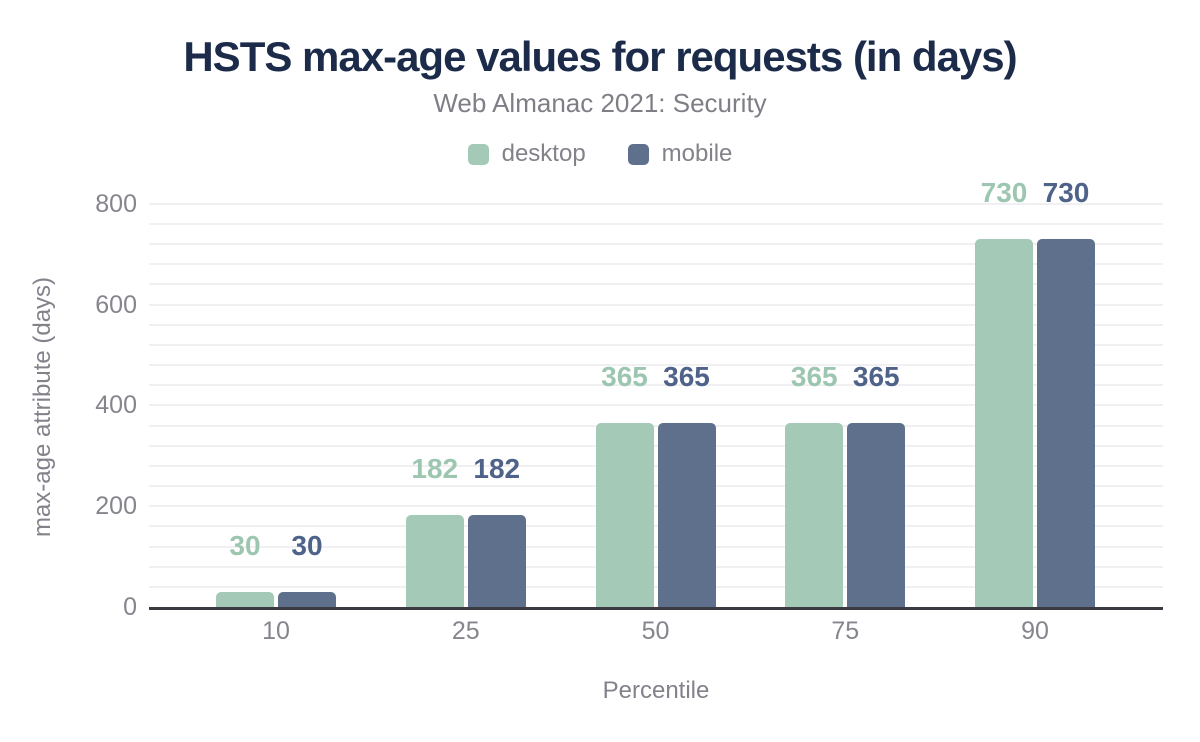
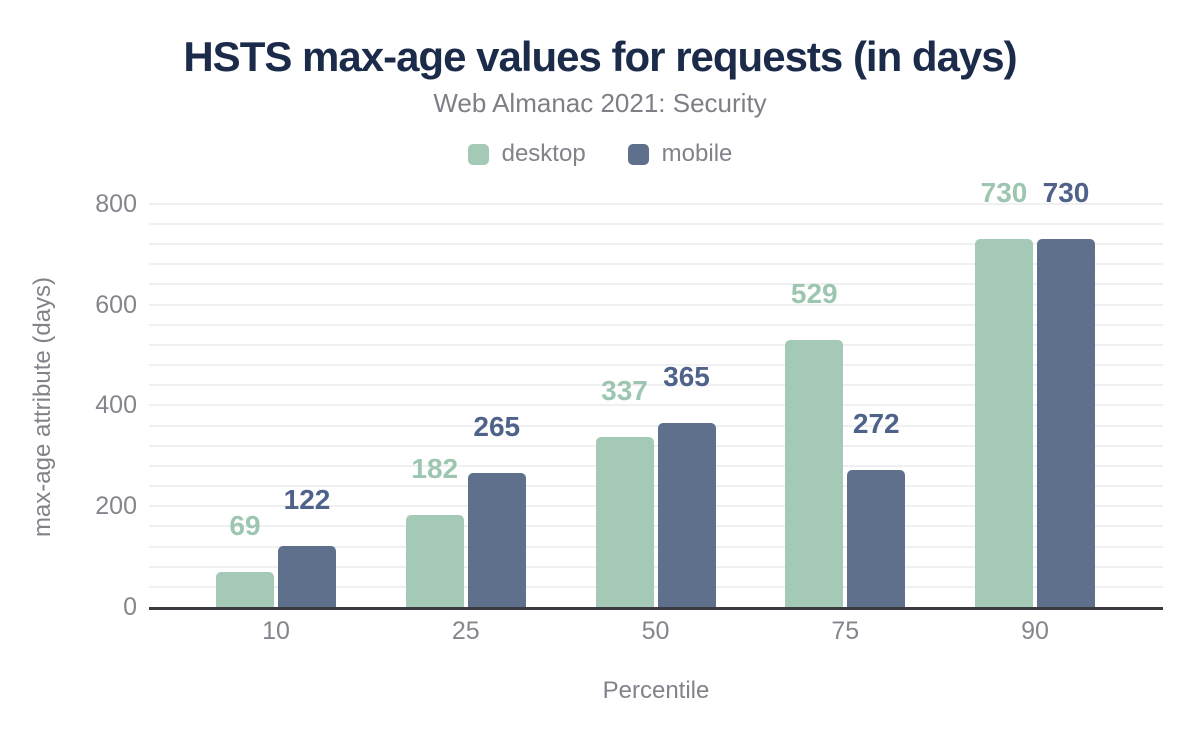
desktop/10: 30 -> 69
mobile/10: 30 -> 122
mobile/25: 182 -> 265
desktop/50: 365 -> 337
desktop/75: 365 -> 529
mobile/75: 365 -> 272
